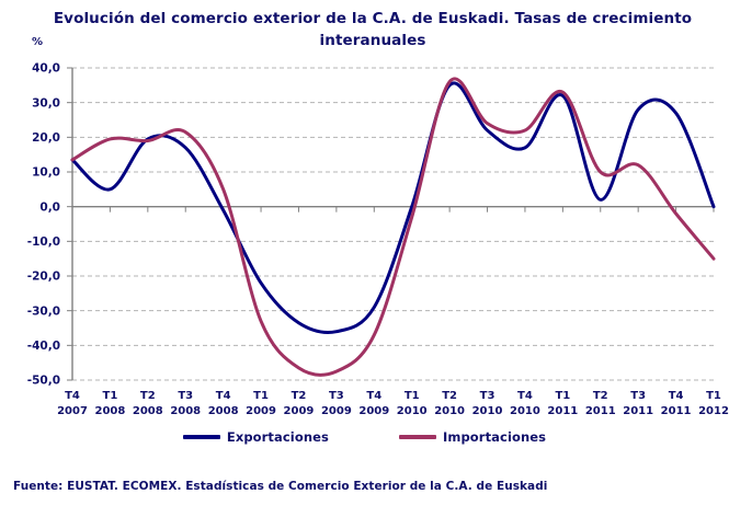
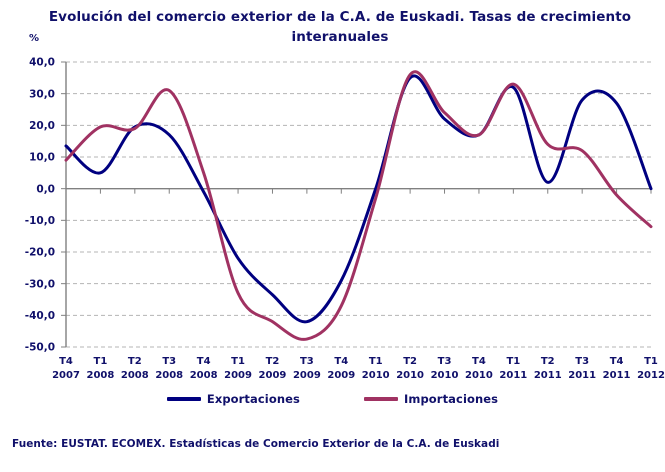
Importaciones/T4 2007: 14 -> 9
Importaciones/T3 2008: 22 -> 31
Importaciones/T2 2009: -46 -> -42
Exportaciones/T3 2009: -36 -> -42
Importaciones/T4 2010: 22 -> 17
Importaciones/T2 2011: 10 -> 14
Importaciones/T1 2012: -15 -> -12
